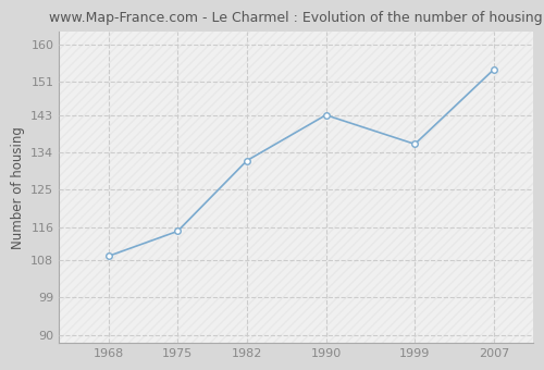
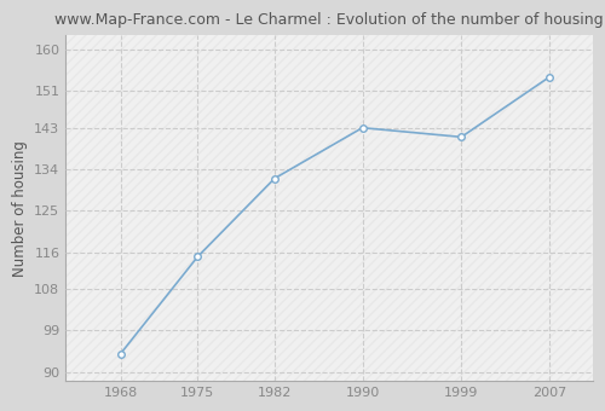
1968: 109 -> 94
1999: 136 -> 141
